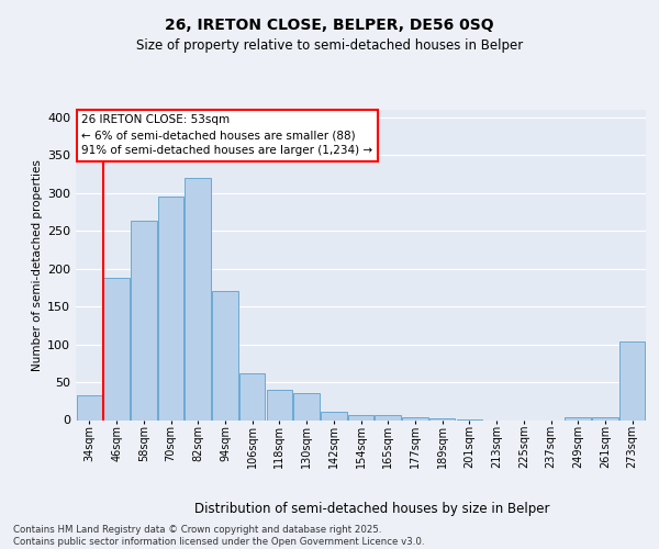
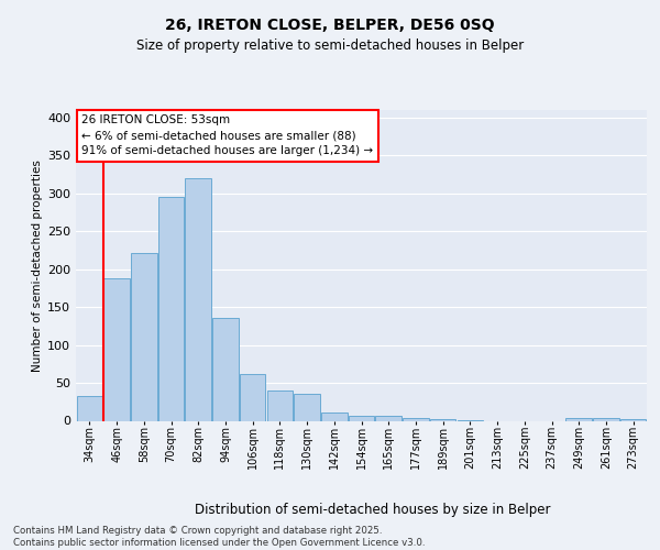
58sqm: 264 -> 222
94sqm: 170 -> 135
273sqm: 104 -> 2
